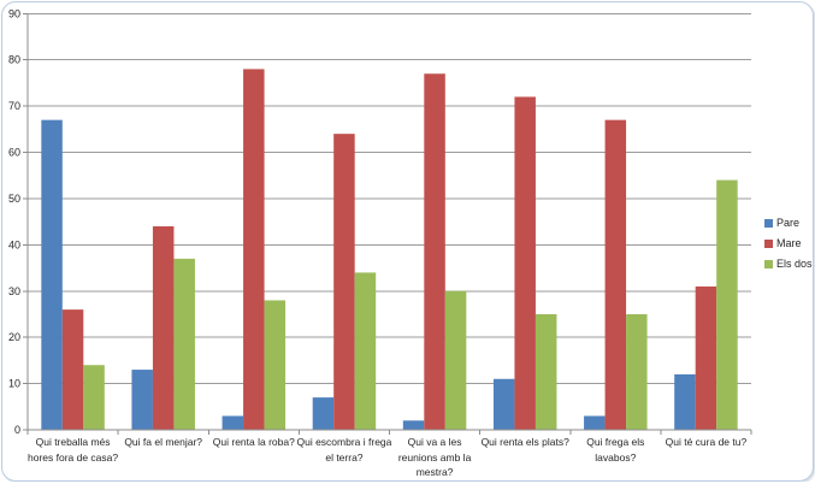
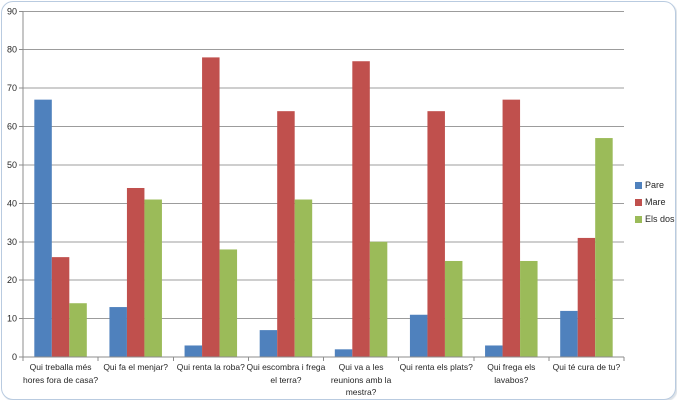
Els dos/Qui fa el menjar?: 37 -> 41
Els dos/Qui escombra i frega el terra?: 34 -> 41
Mare/Qui renta els plats?: 72 -> 64
Els dos/Qui té cura de tu?: 54 -> 57
